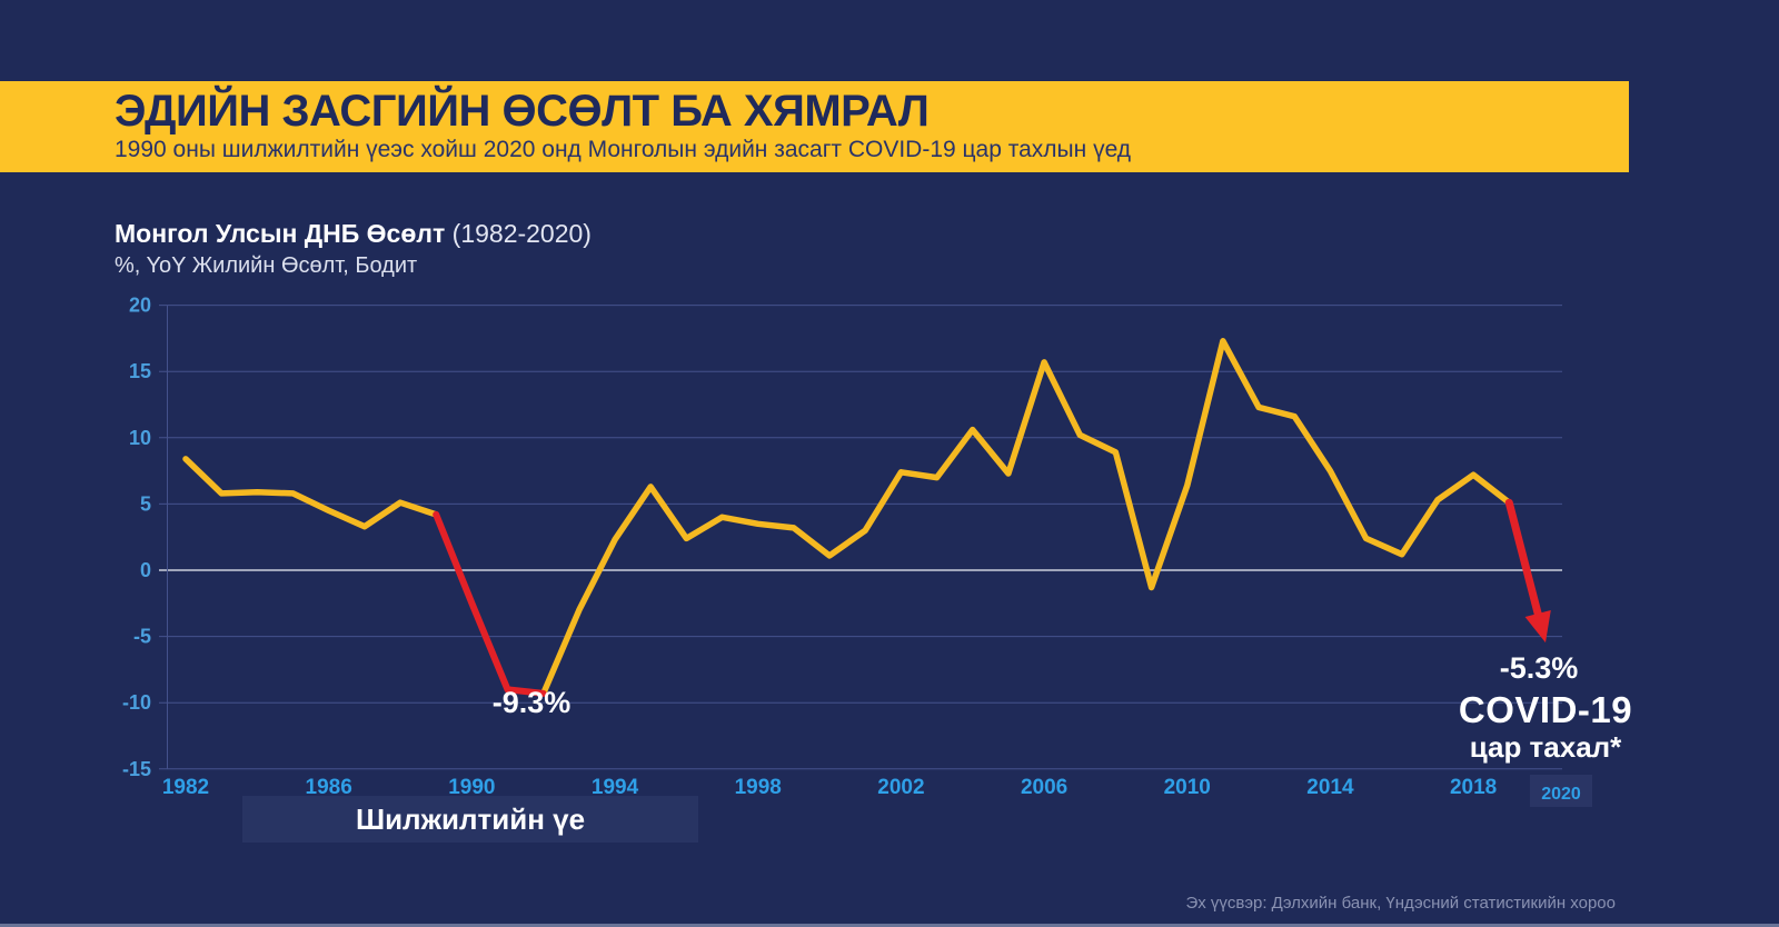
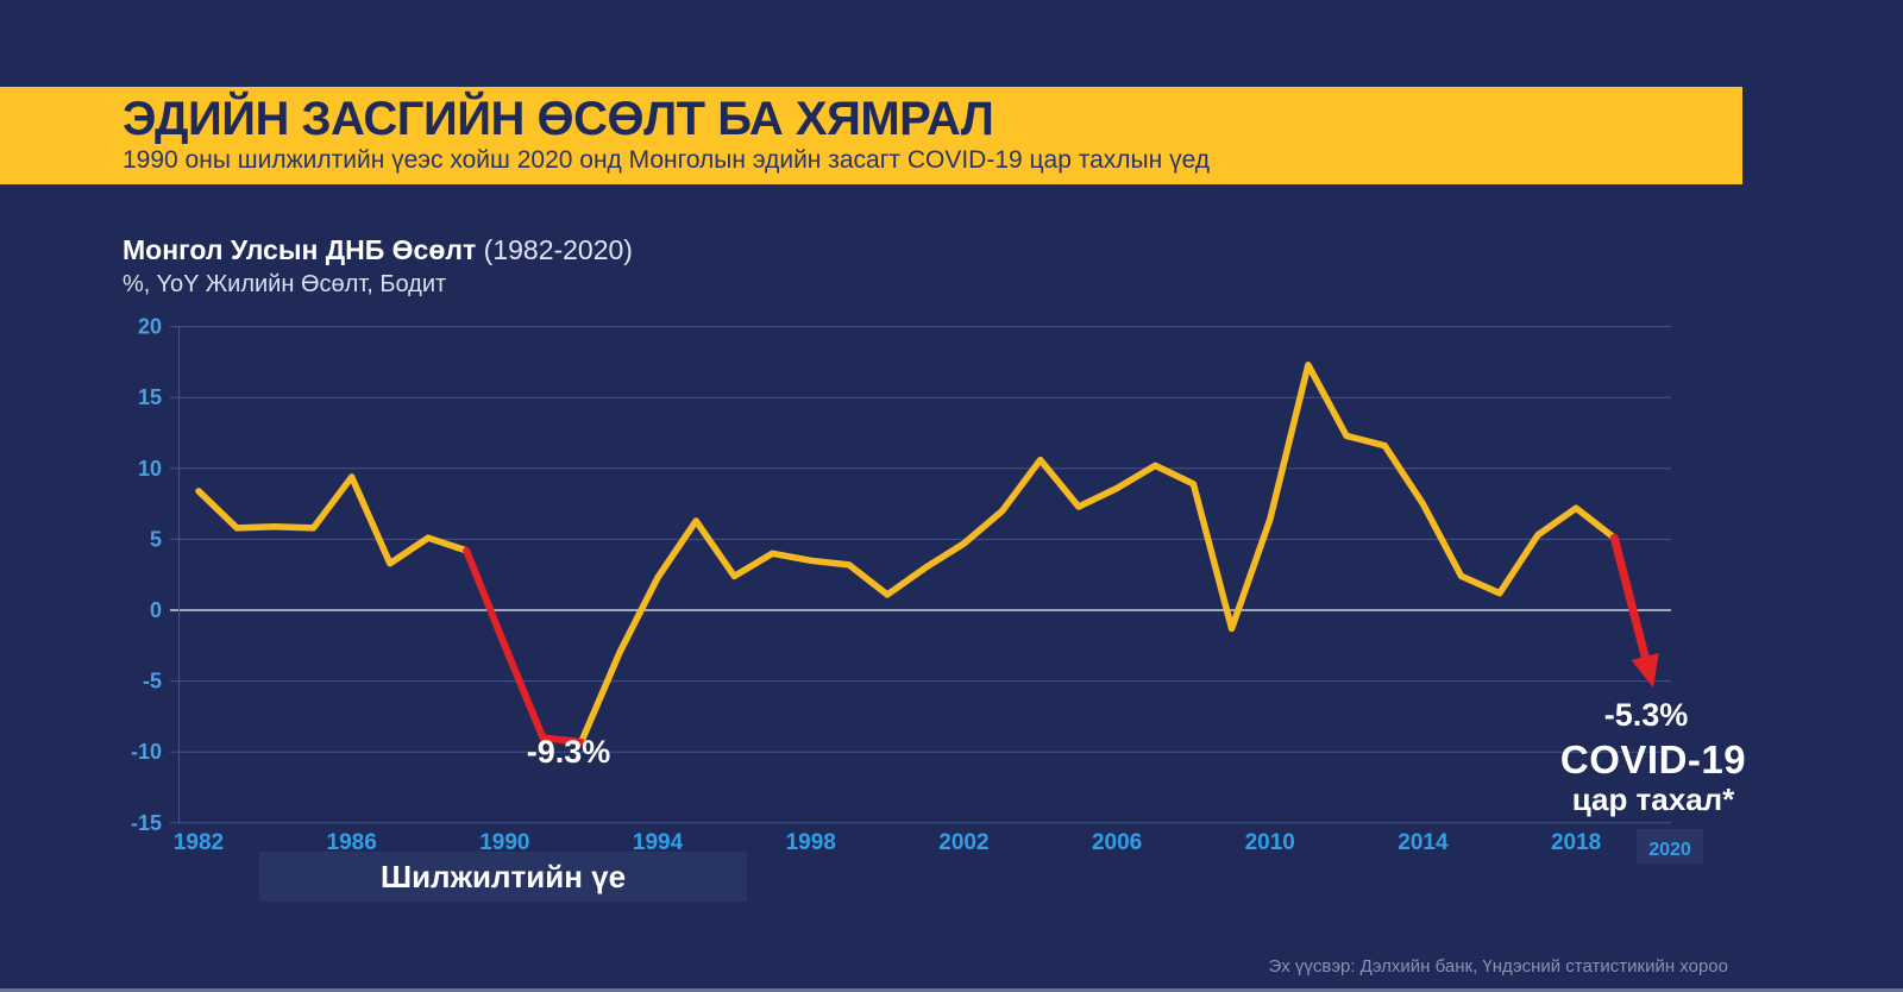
1986: 4.5 -> 9.4
2002: 7.4 -> 4.7
2006: 15.7 -> 8.6
